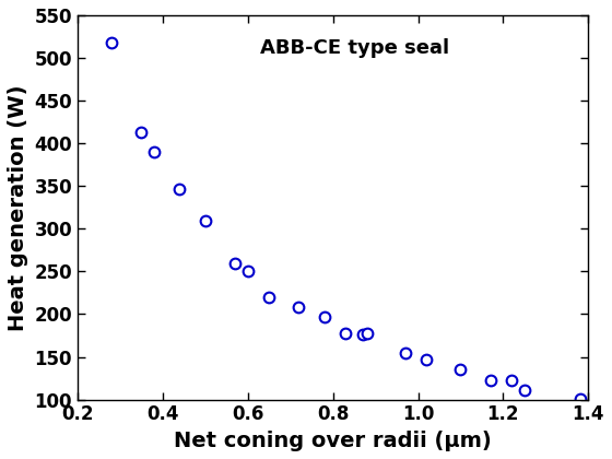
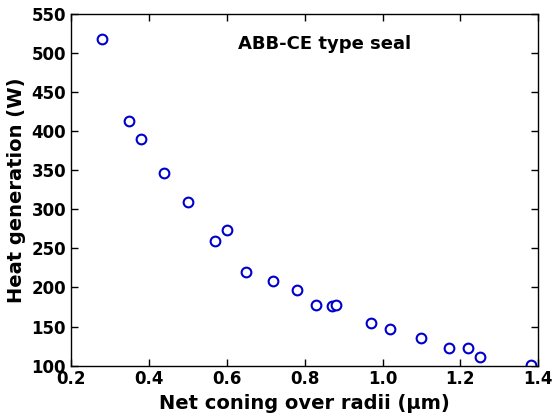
0.6: 251 -> 274
